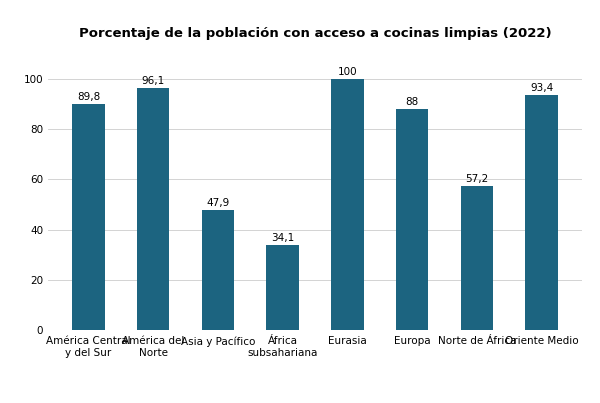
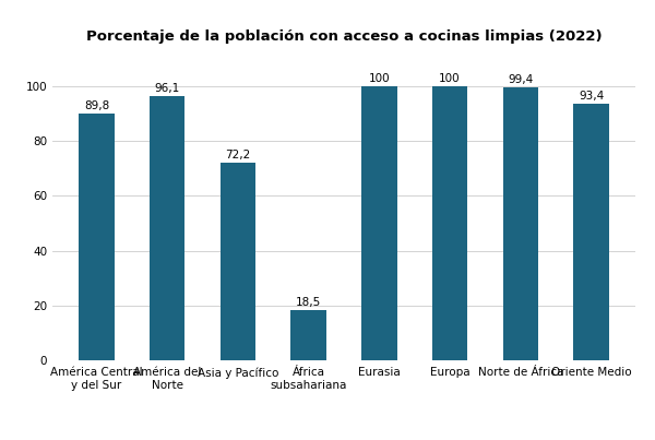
Asia y Pacífico: 47,9 -> 72,2
África subsahariana: 34,1 -> 18,5
Europa: 88 -> 100
Norte de África: 57,2 -> 99,4
